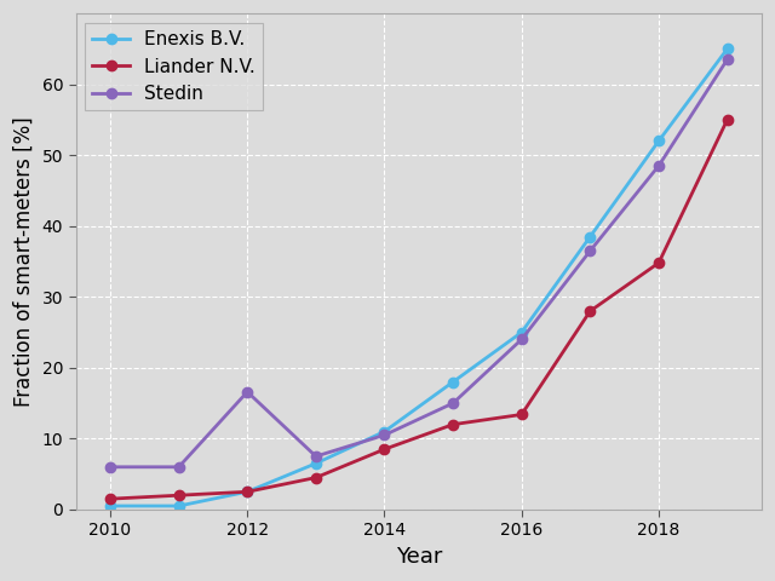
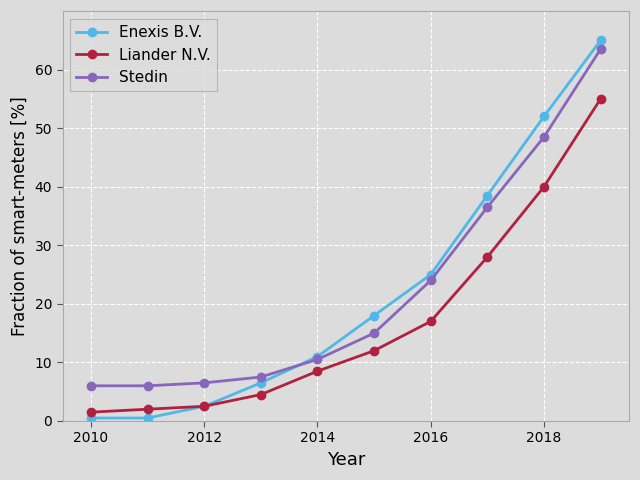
Stedin/2012: 16.6 -> 6.5
Liander N.V./2016: 13.4 -> 17.0
Liander N.V./2018: 34.8 -> 40.0
